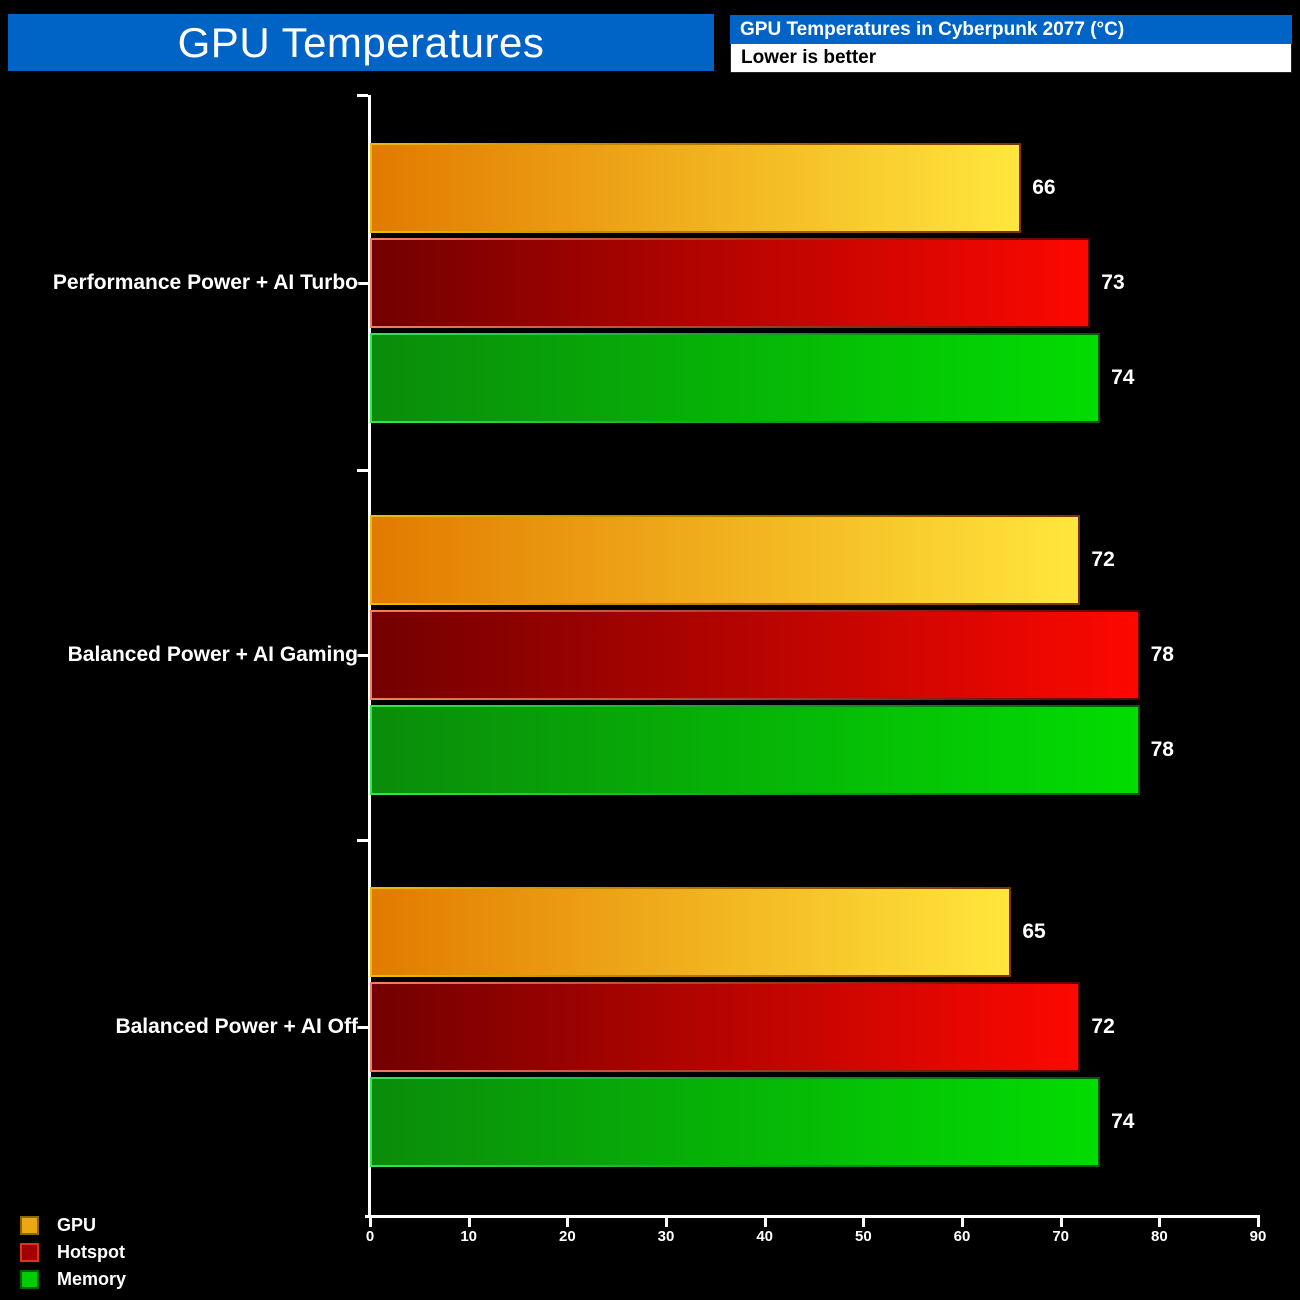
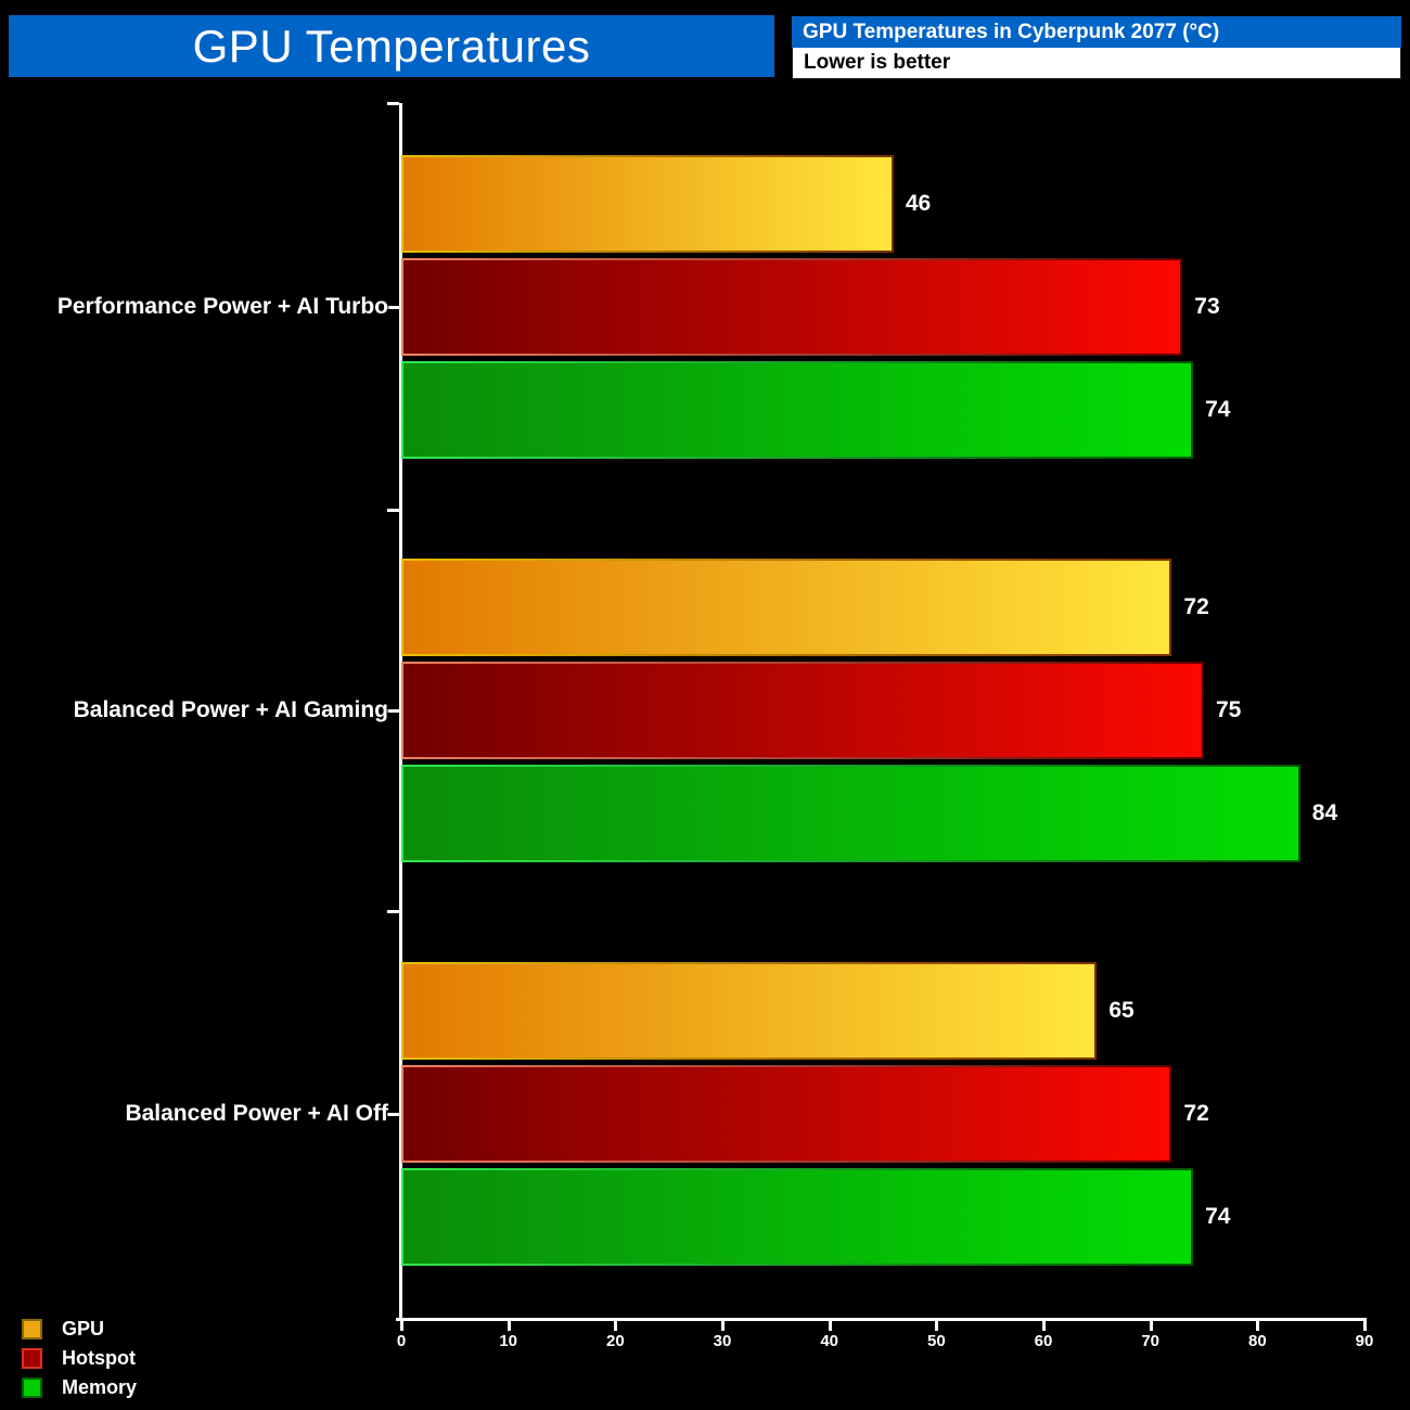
GPU/Performance Power + AI Turbo: 66 -> 46
Hotspot/Balanced Power + AI Gaming: 78 -> 75
Memory/Balanced Power + AI Gaming: 78 -> 84
